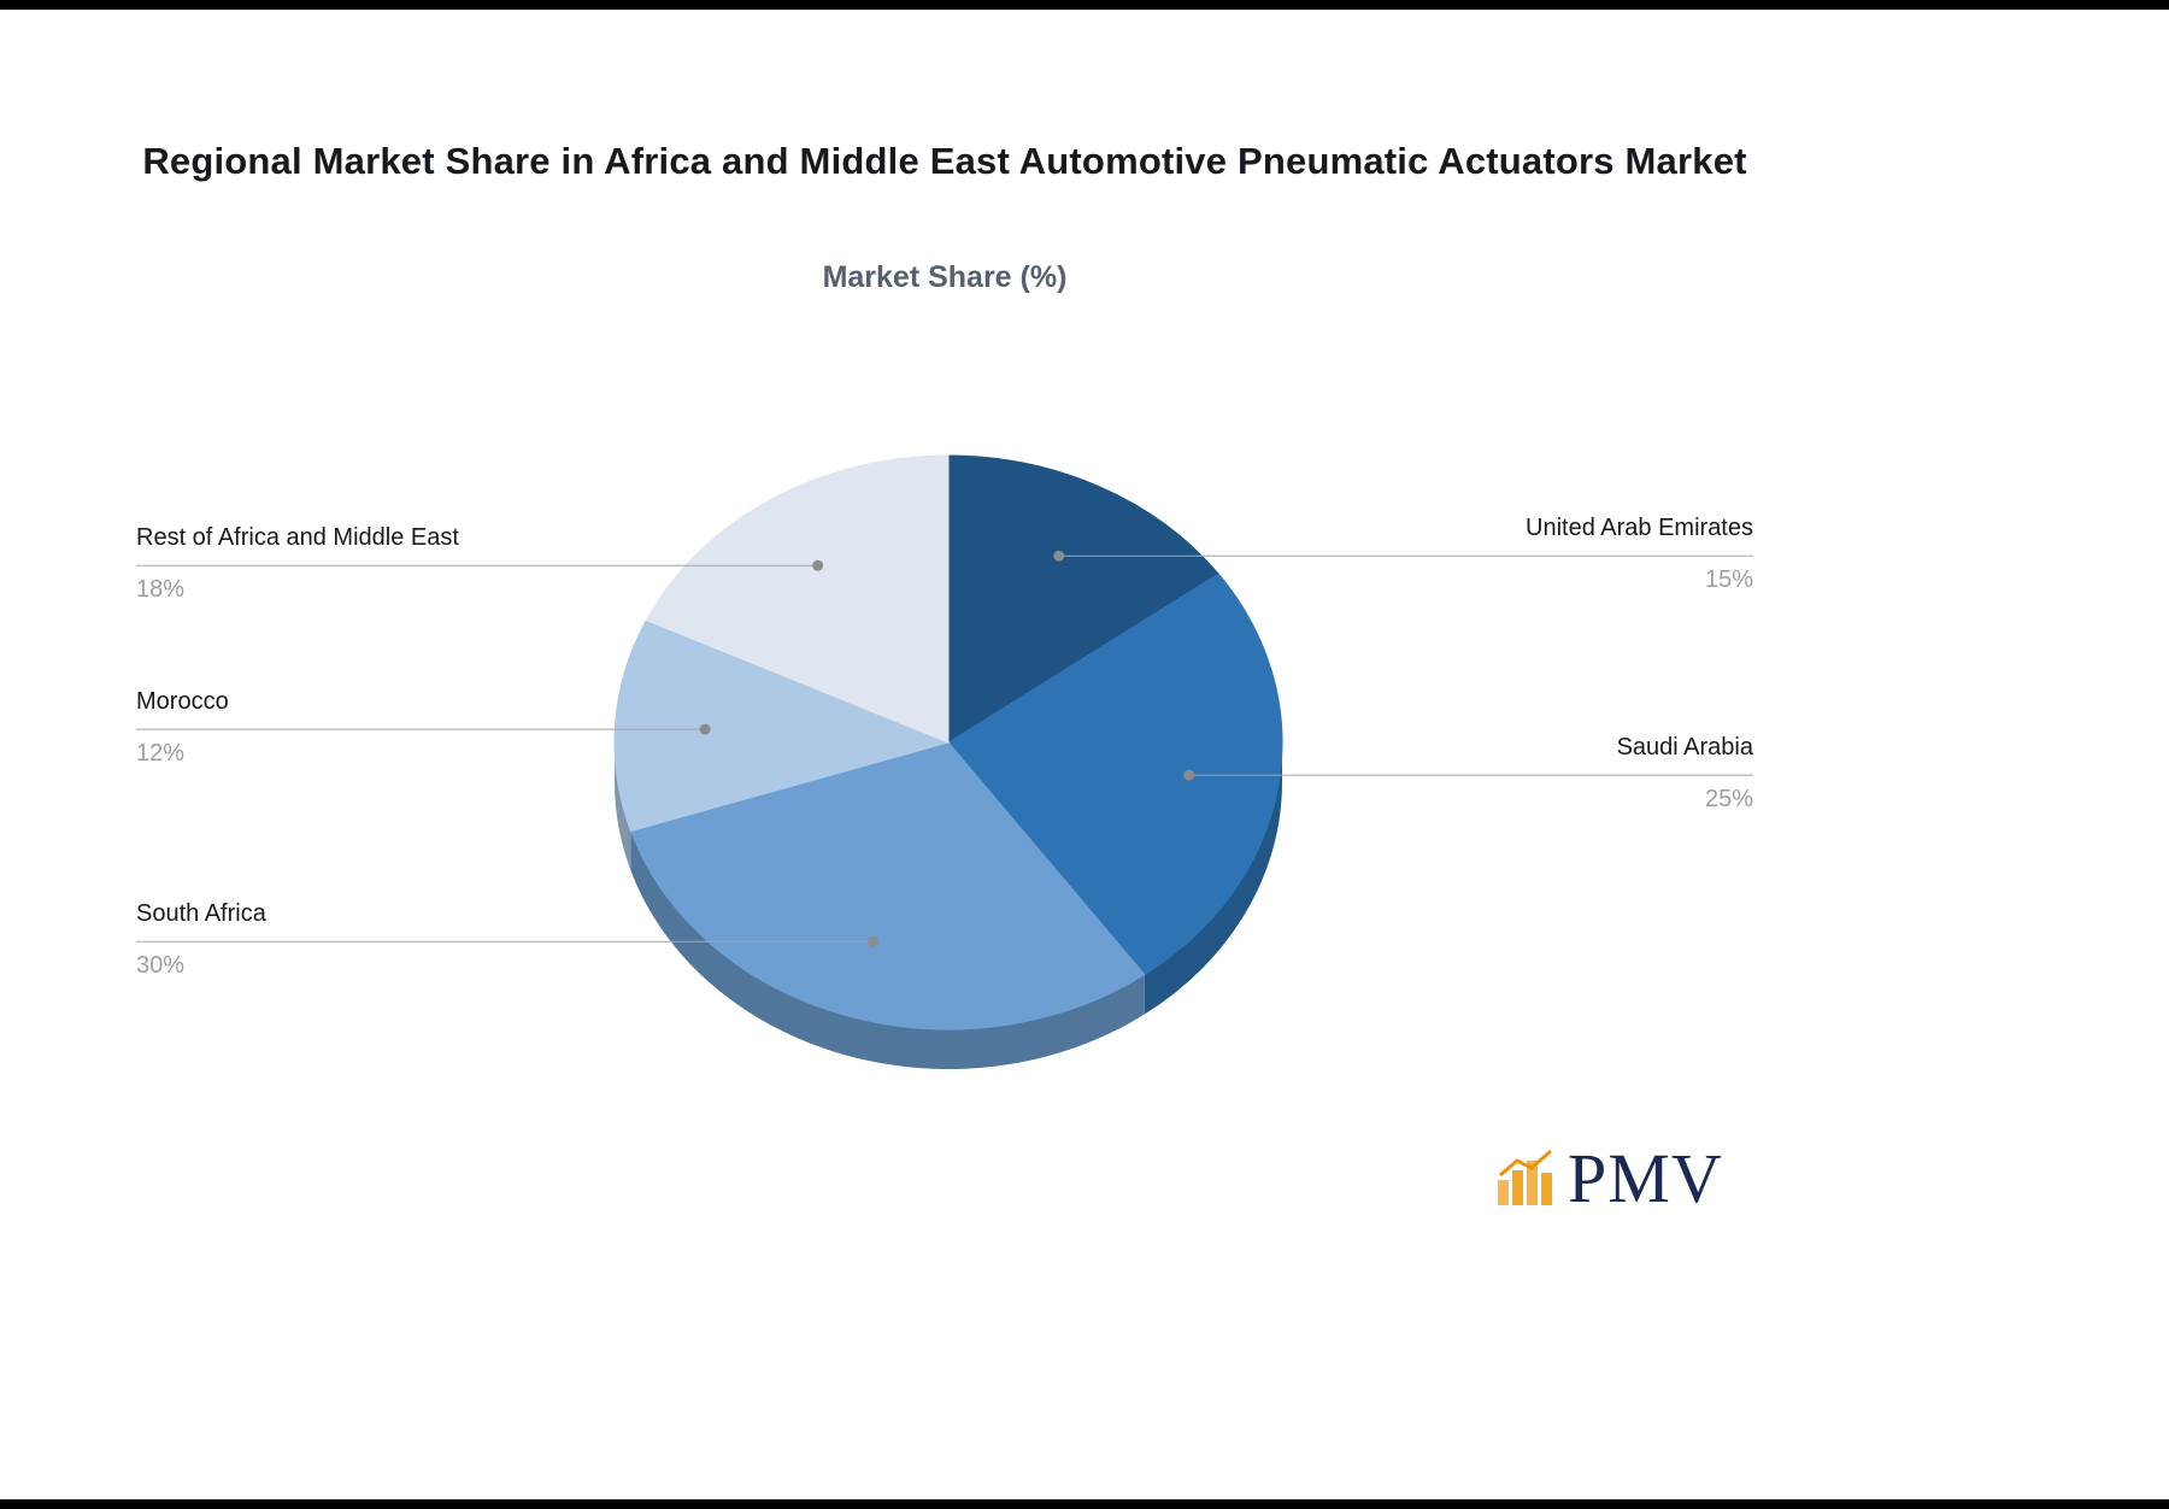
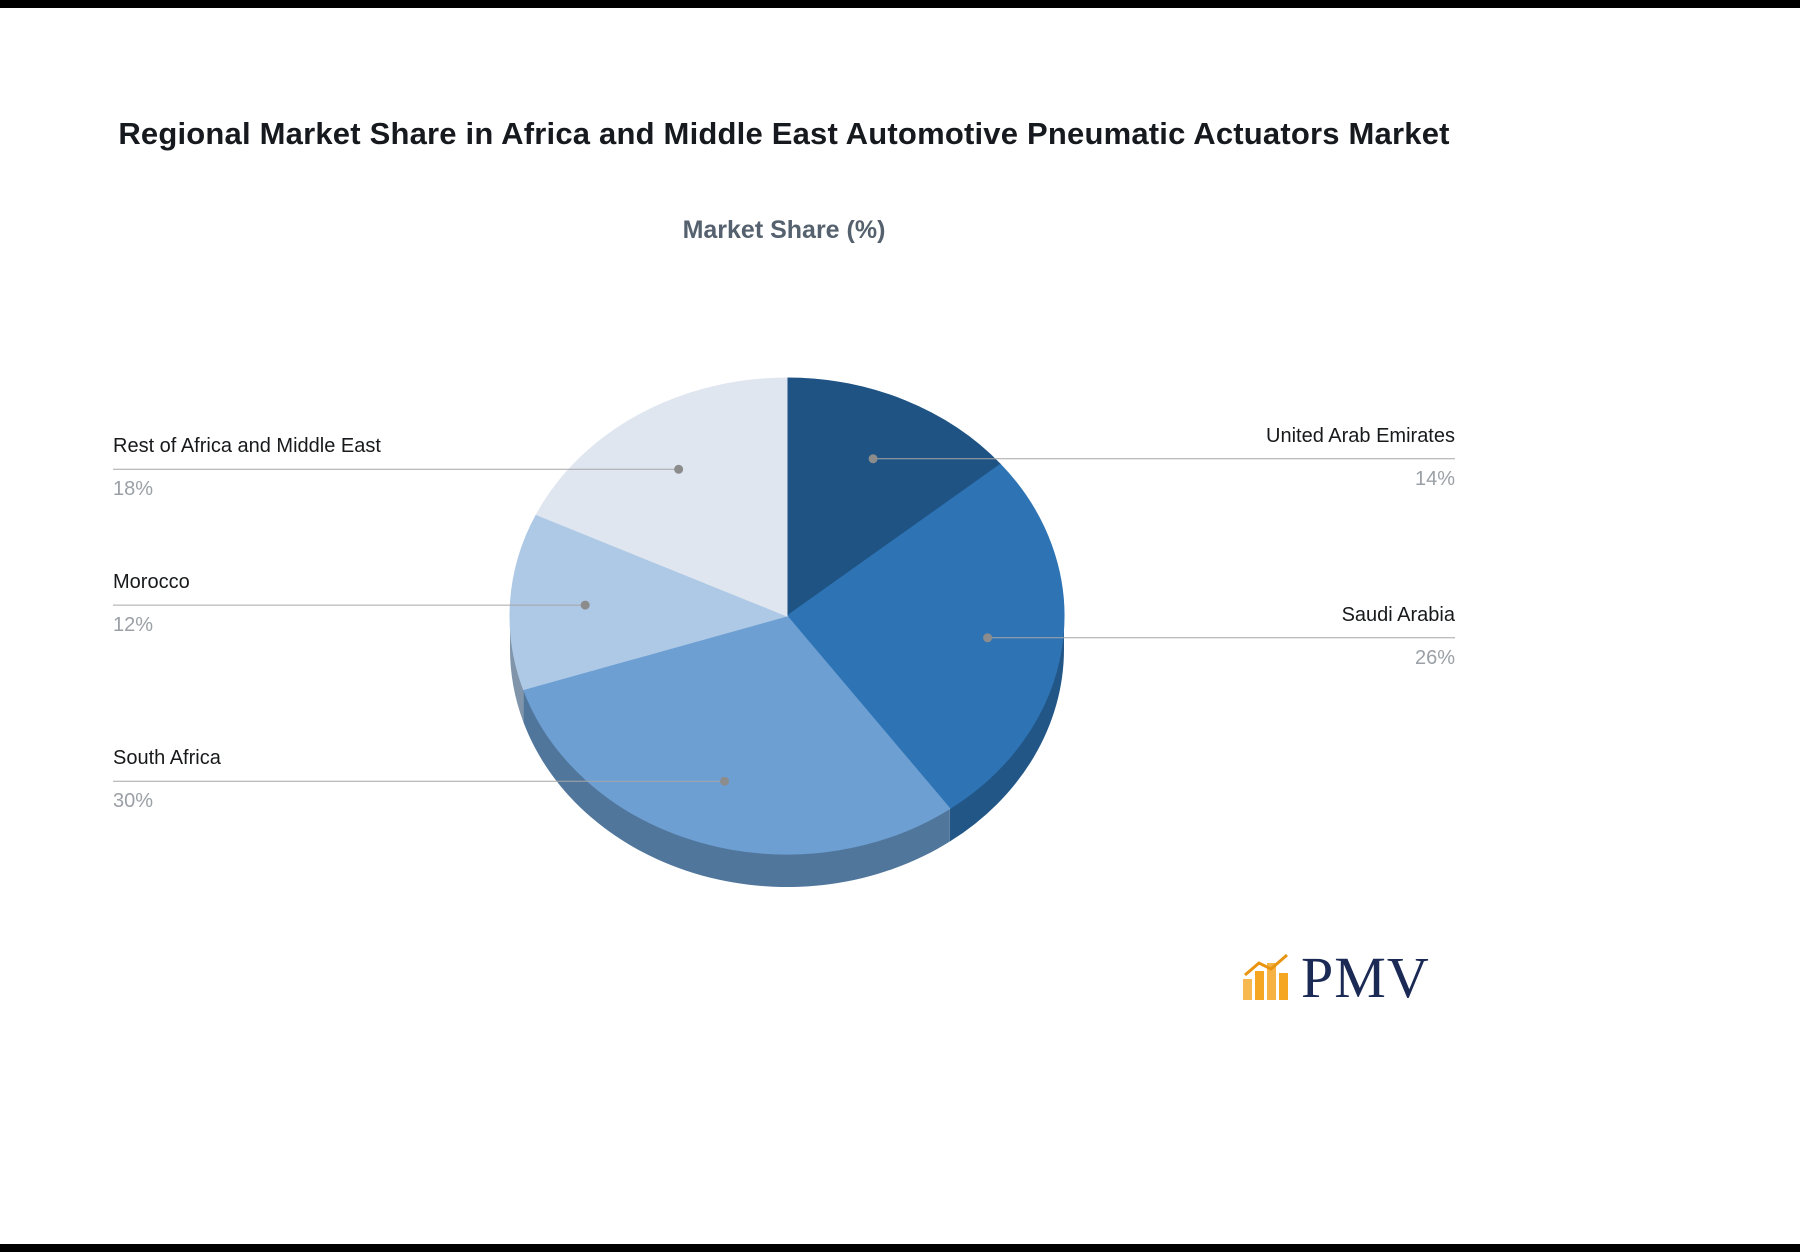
United Arab Emirates: 15% -> 14%
Saudi Arabia: 25% -> 26%
